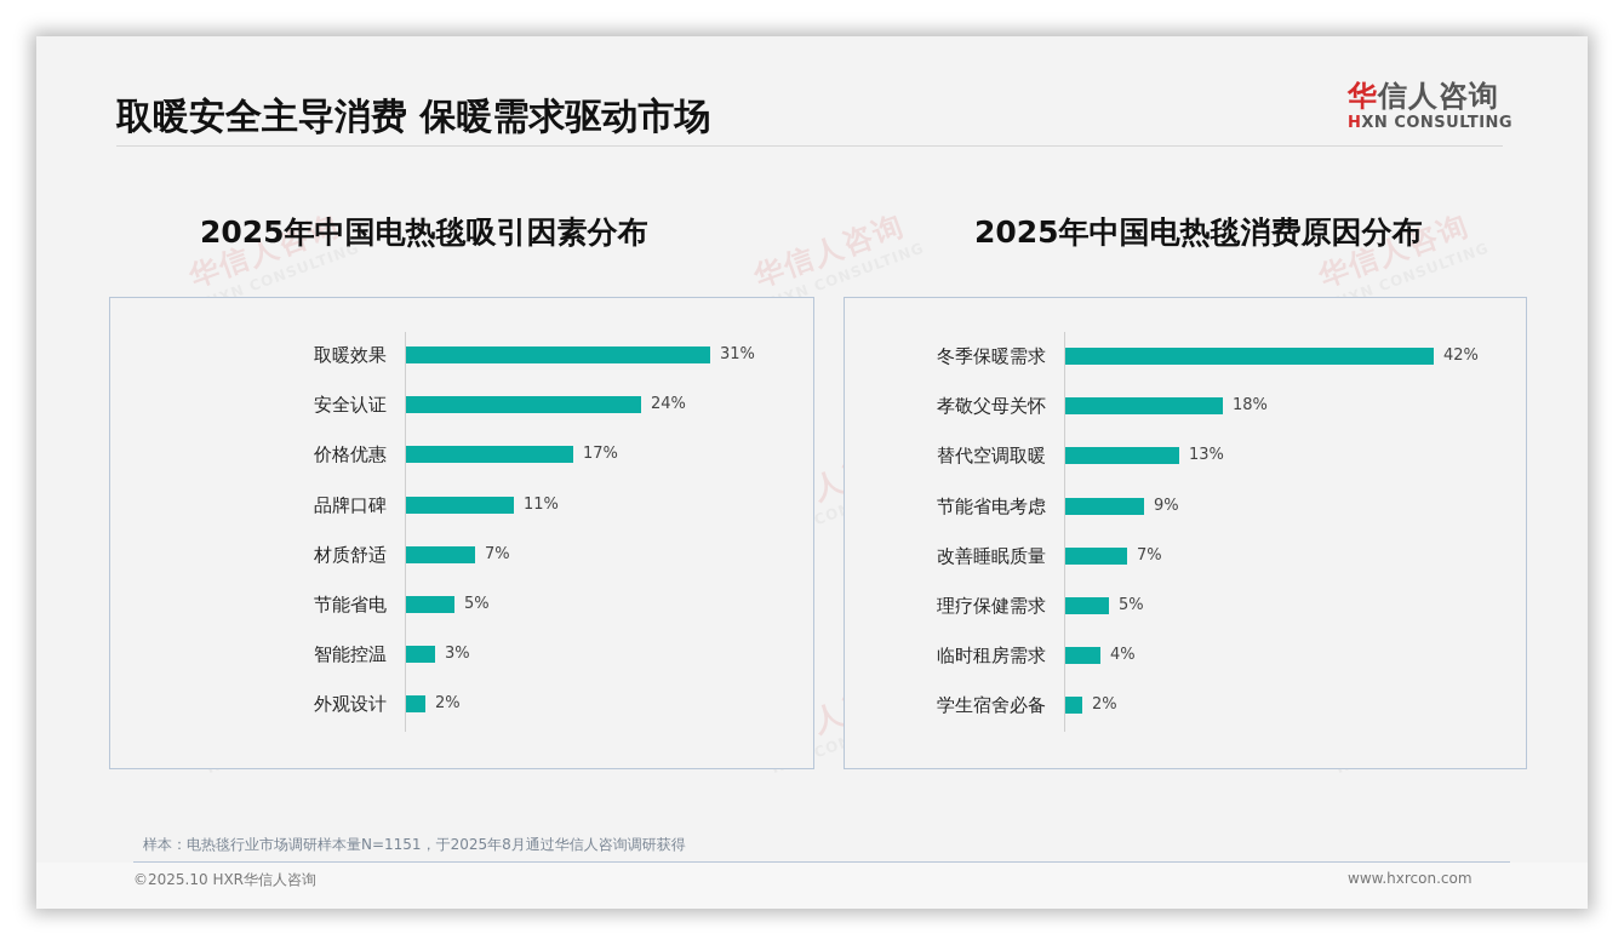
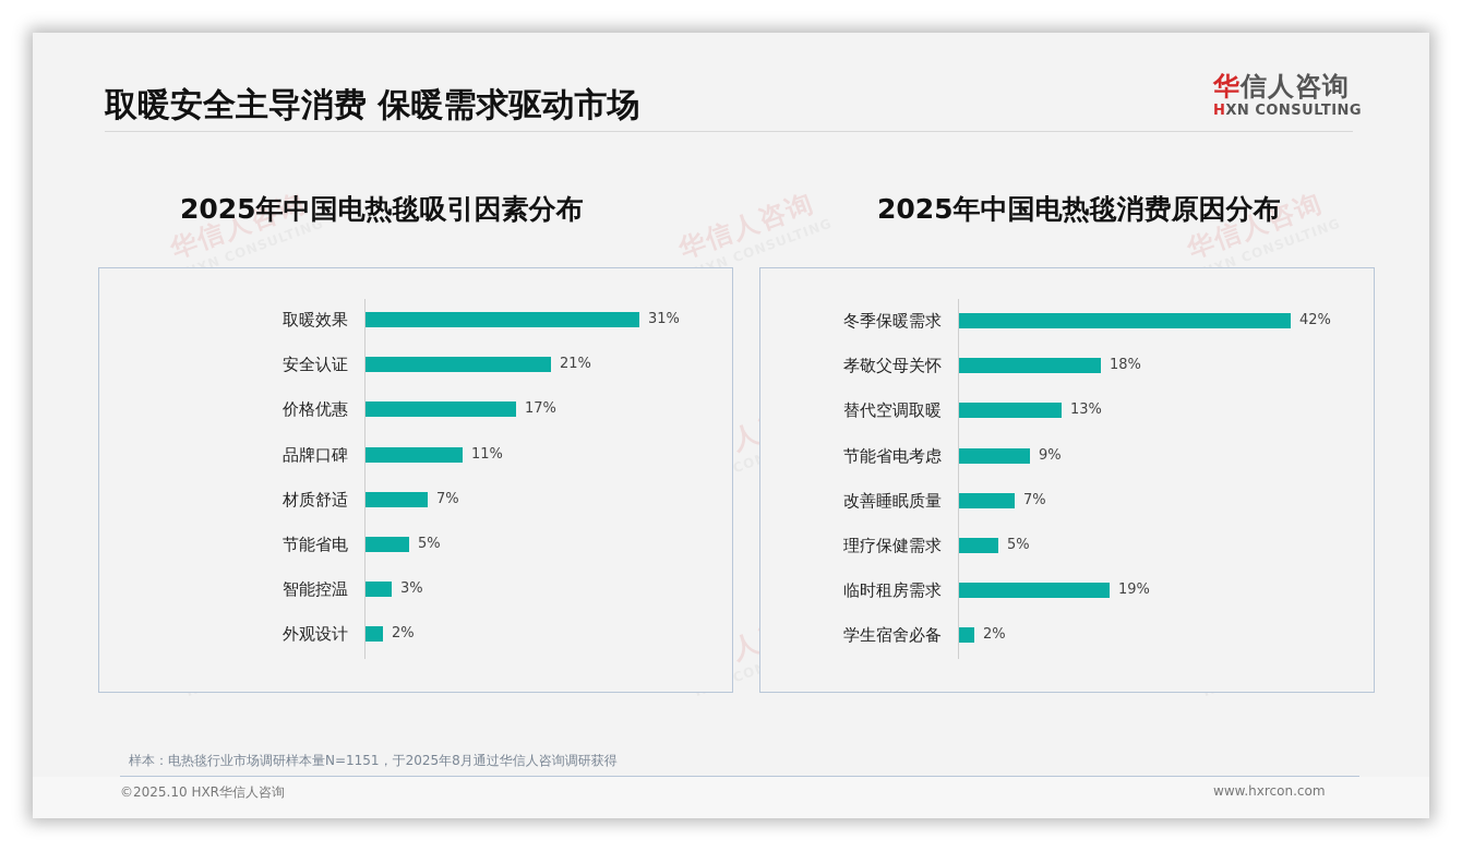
2025年中国电热毯吸引因素分布/安全认证: 24% -> 21%
2025年中国电热毯消费原因分布/临时租房需求: 4% -> 19%
